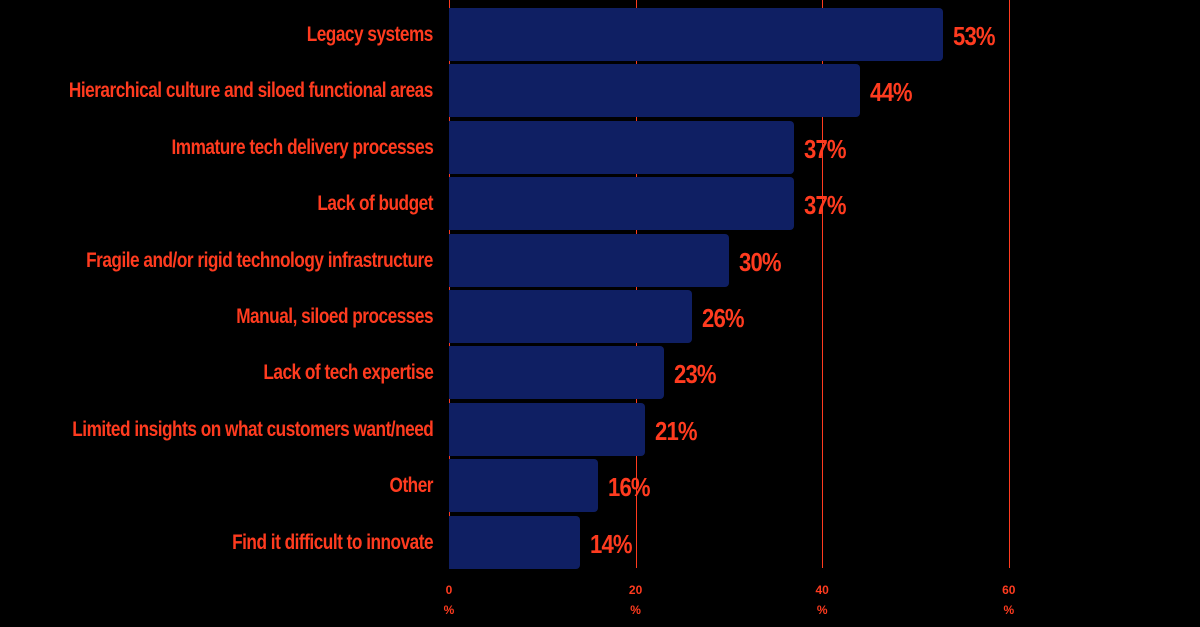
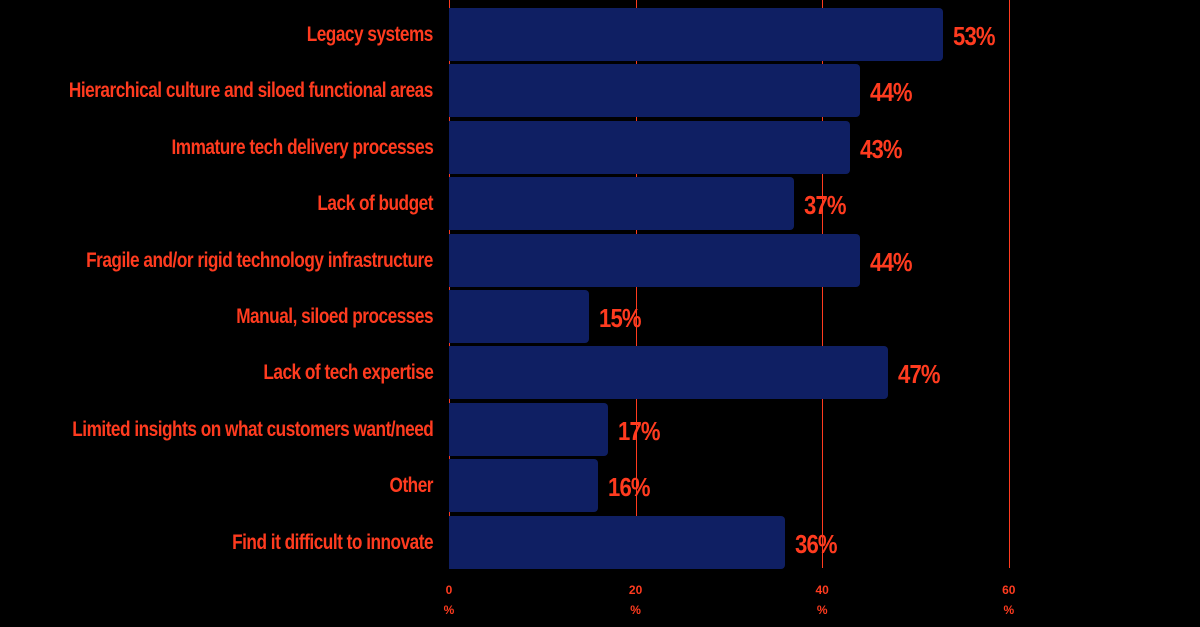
Immature tech delivery processes: 37% -> 43%
Fragile and/or rigid technology infrastructure: 30% -> 44%
Manual, siloed processes: 26% -> 15%
Lack of tech expertise: 23% -> 47%
Limited insights on what customers want/need: 21% -> 17%
Find it difficult to innovate: 14% -> 36%
